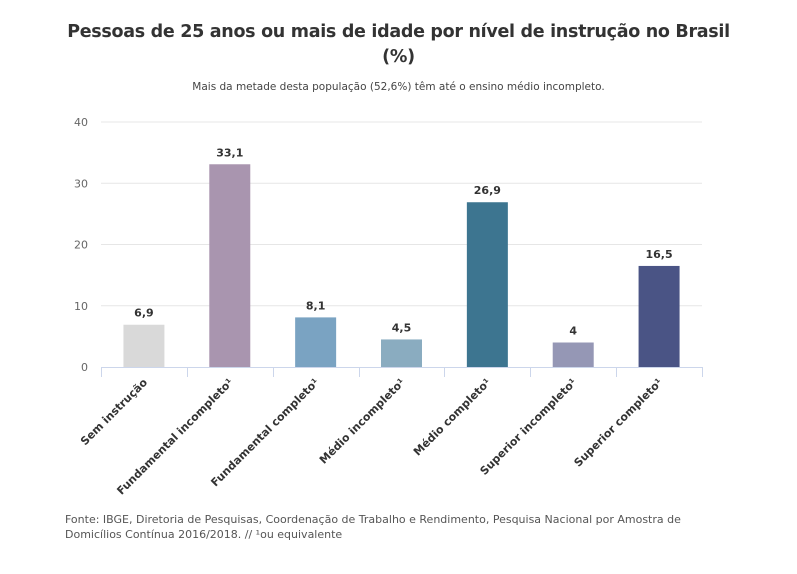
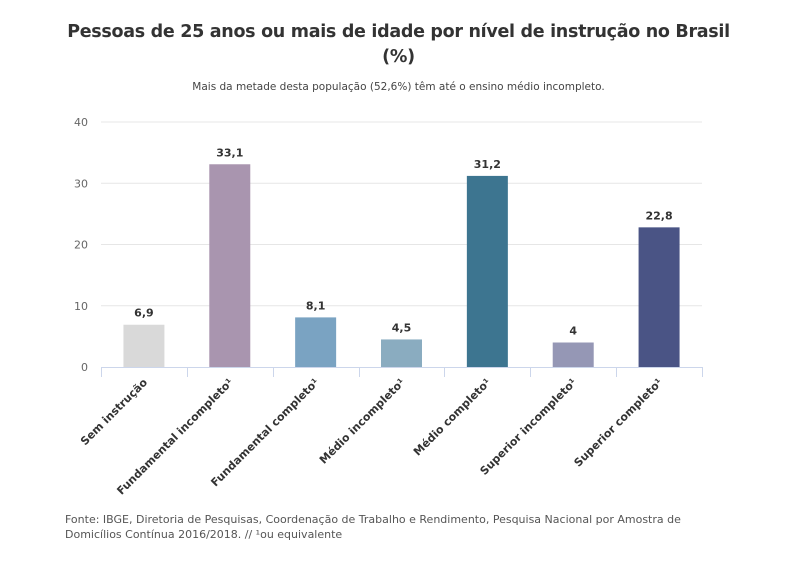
Médio completo¹: 26,9 -> 31,2
Superior completo¹: 16,5 -> 22,8
